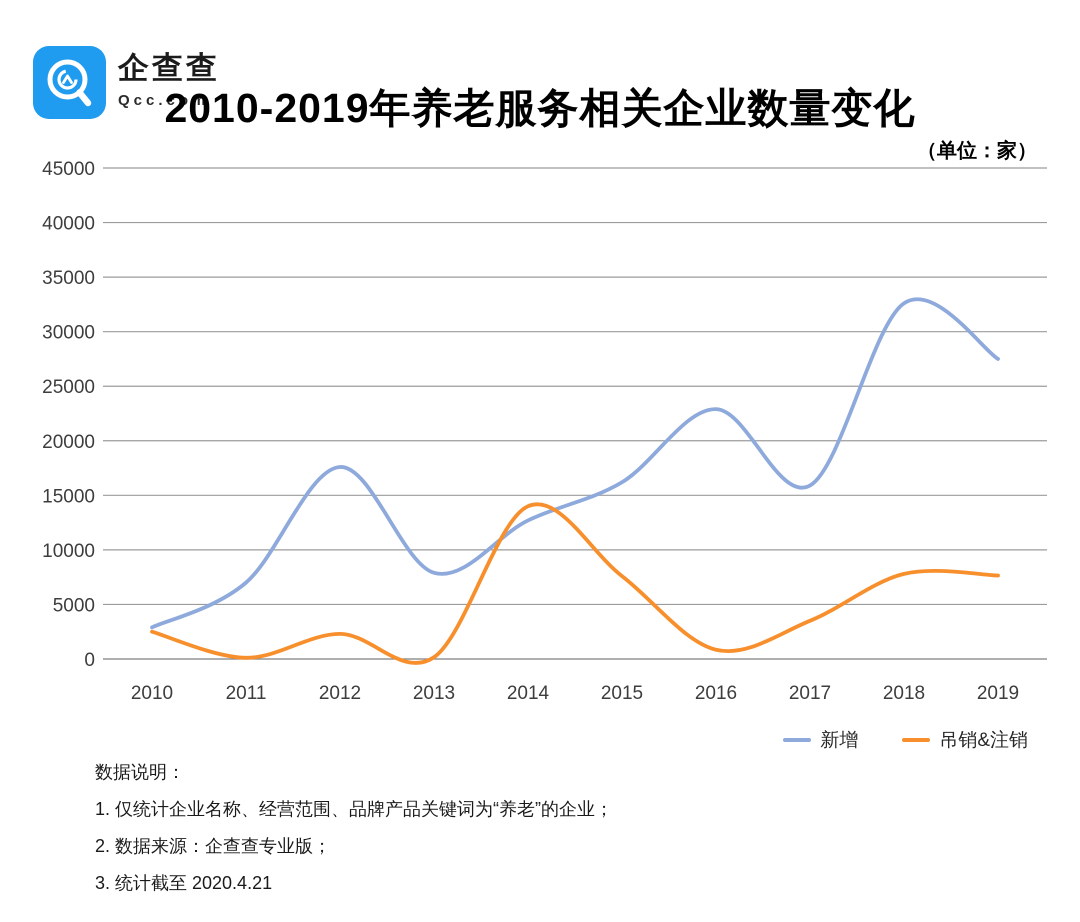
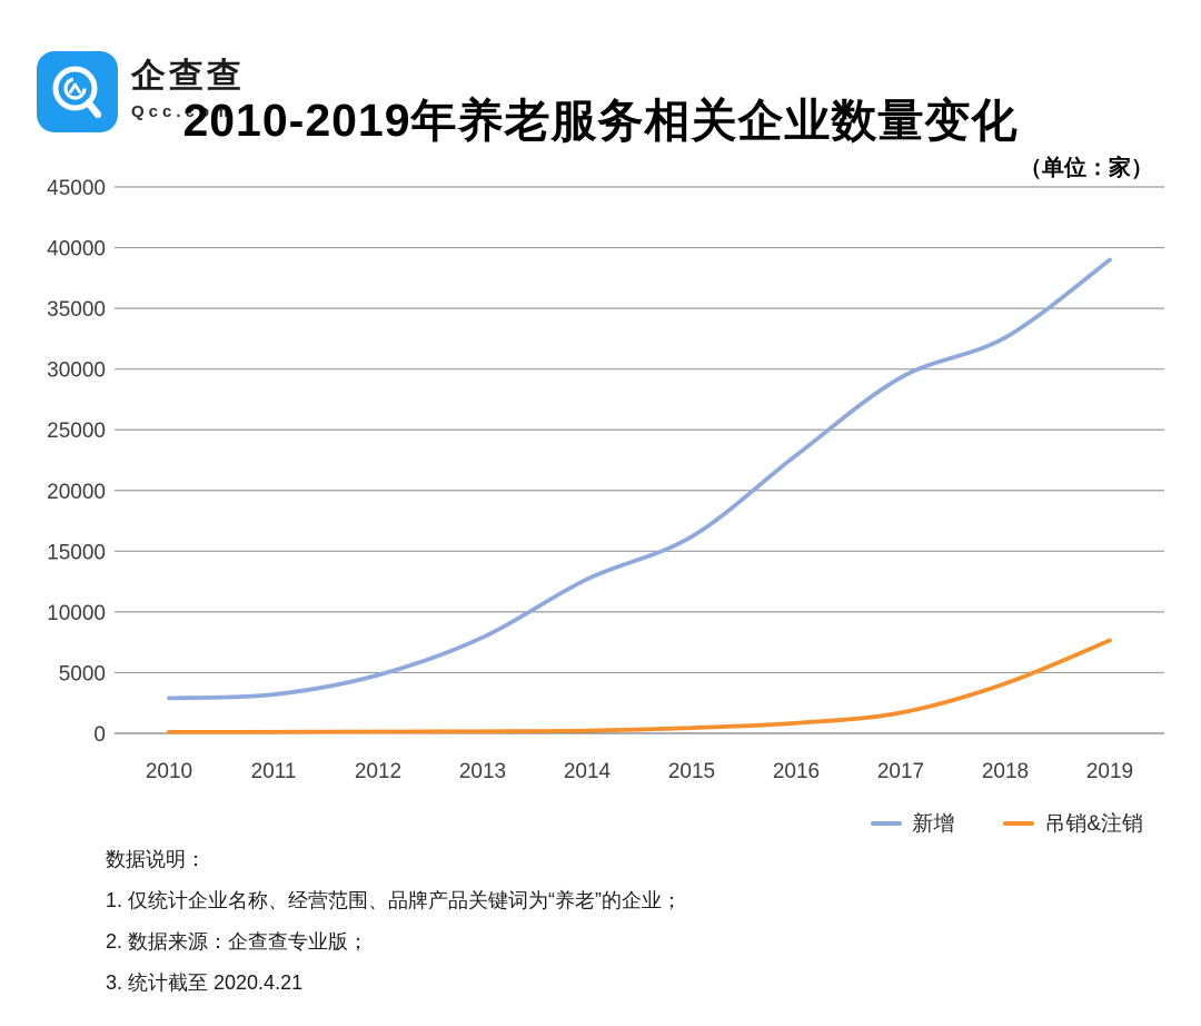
吊销&注销/2010: 2500 -> 100
新增/2011: 7000 -> 3200
新增/2012: 17600 -> 4800
吊销&注销/2012: 2300 -> 100
吊销&注销/2014: 14000 -> 200
吊销&注销/2015: 7600 -> 400
新增/2017: 15900 -> 29300
吊销&注销/2017: 3500 -> 1700
吊销&注销/2018: 7800 -> 4100
新增/2019: 27500 -> 39000
